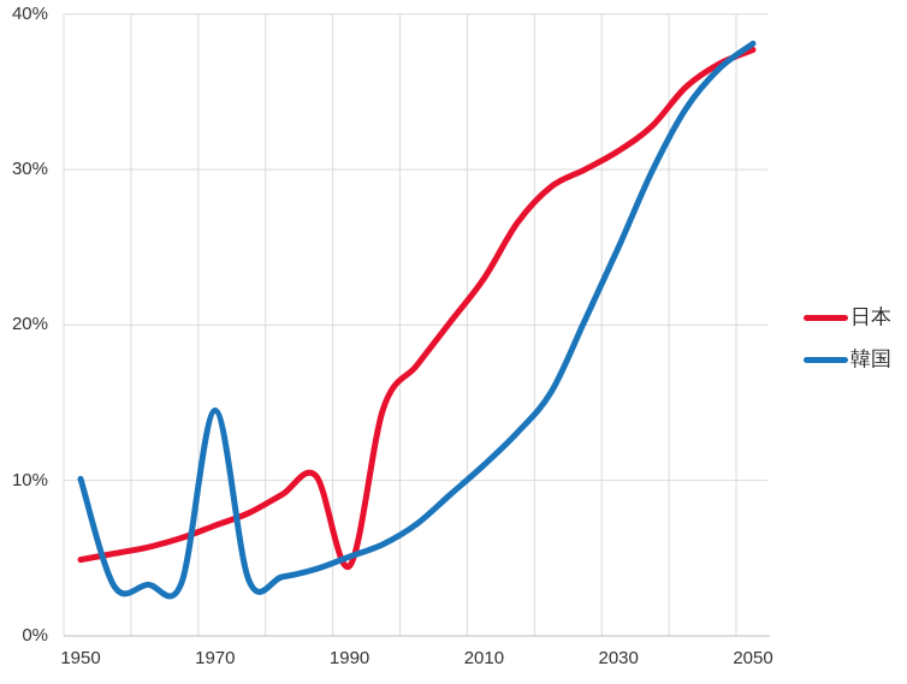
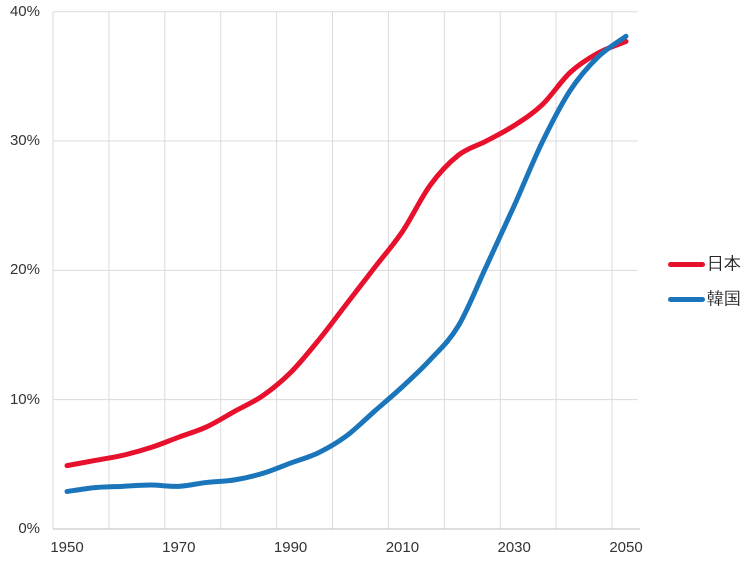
韓国/1950: 10.1% -> 2.9%
韓国/1970: 14.5% -> 3.3%
日本/1990: 4.5% -> 12.1%
